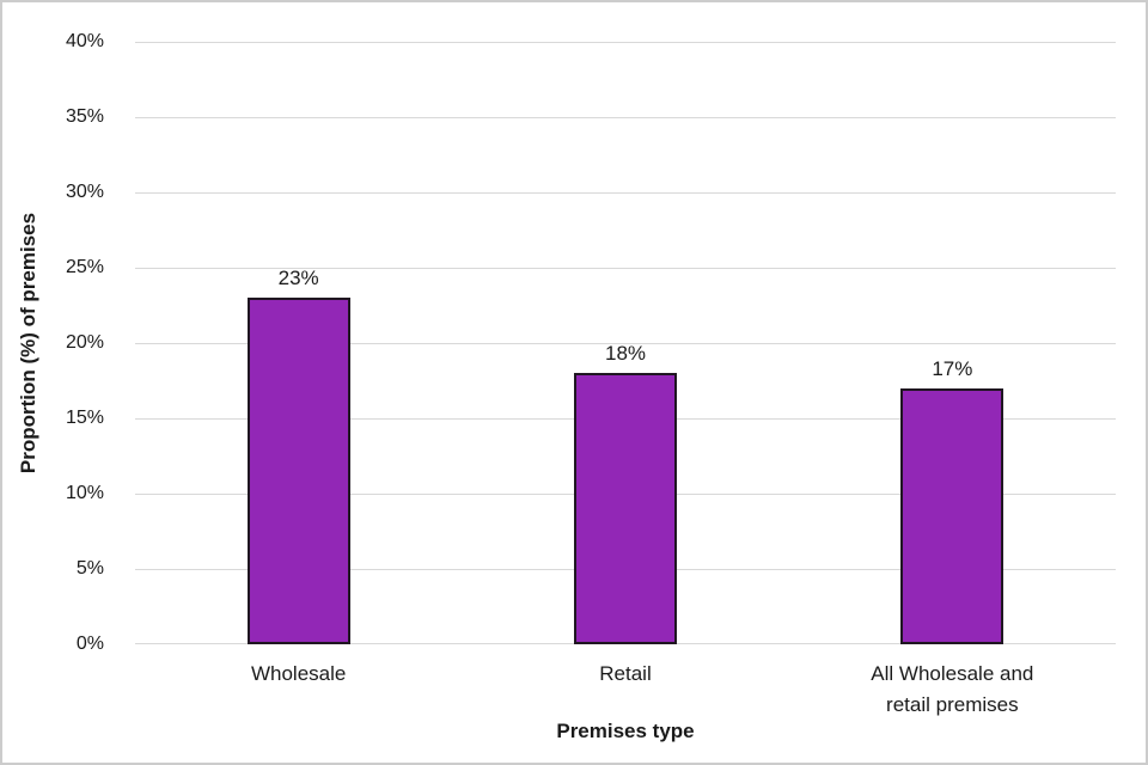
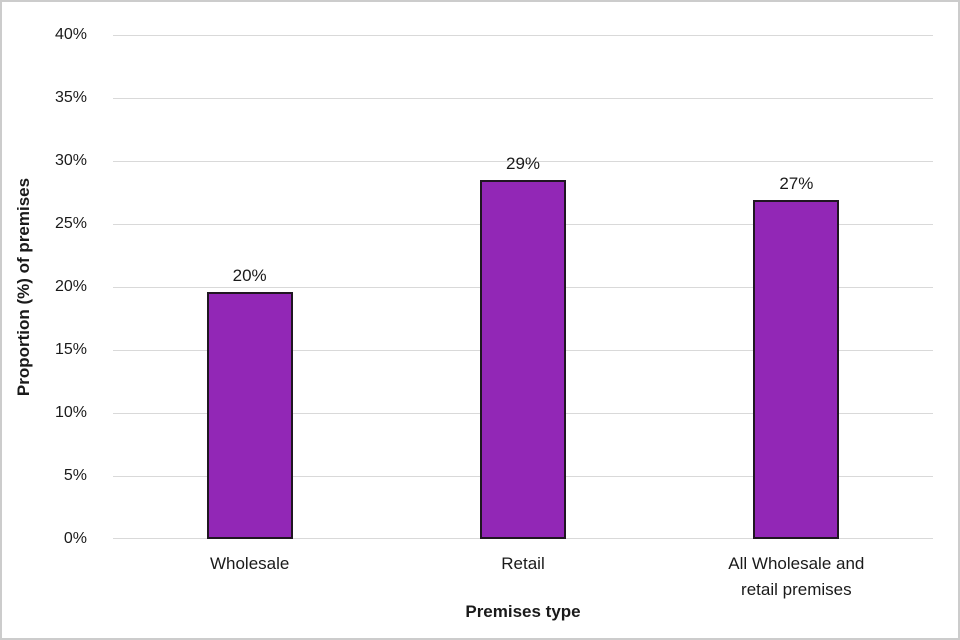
Wholesale: 23% -> 20%
Retail: 18% -> 29%
All Wholesale and retail premises: 17% -> 27%
